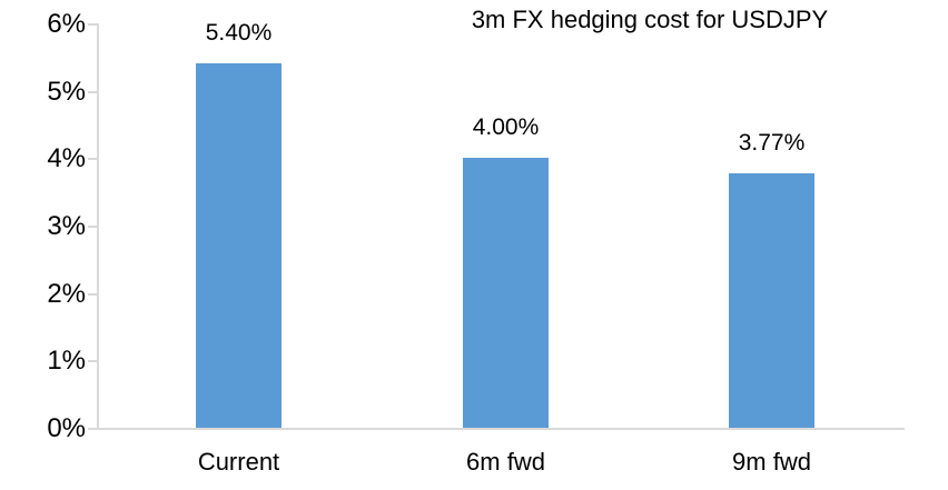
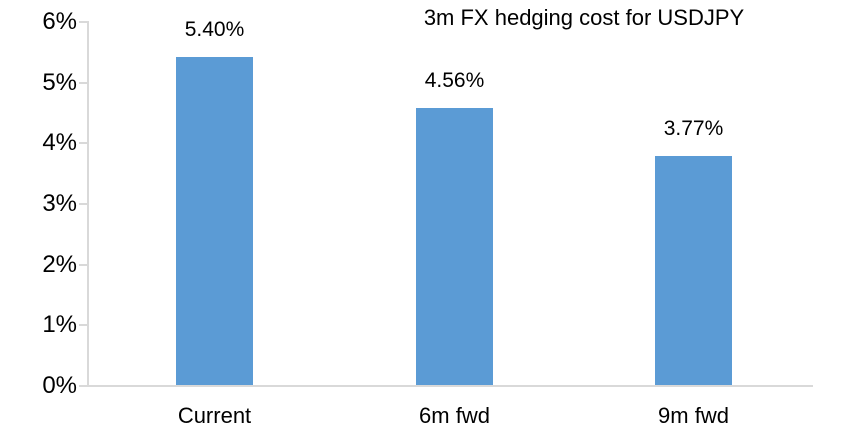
6m fwd: 4.00% -> 4.56%
